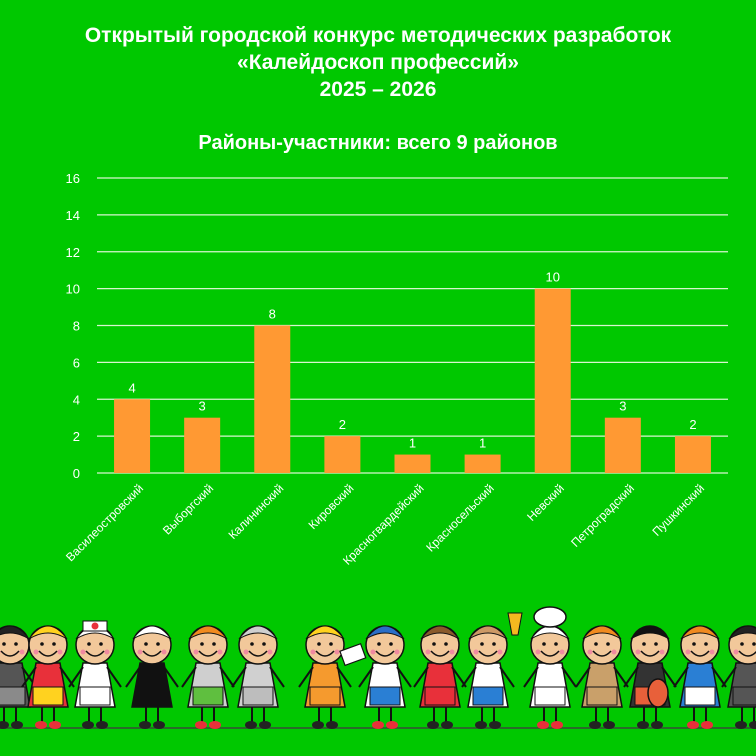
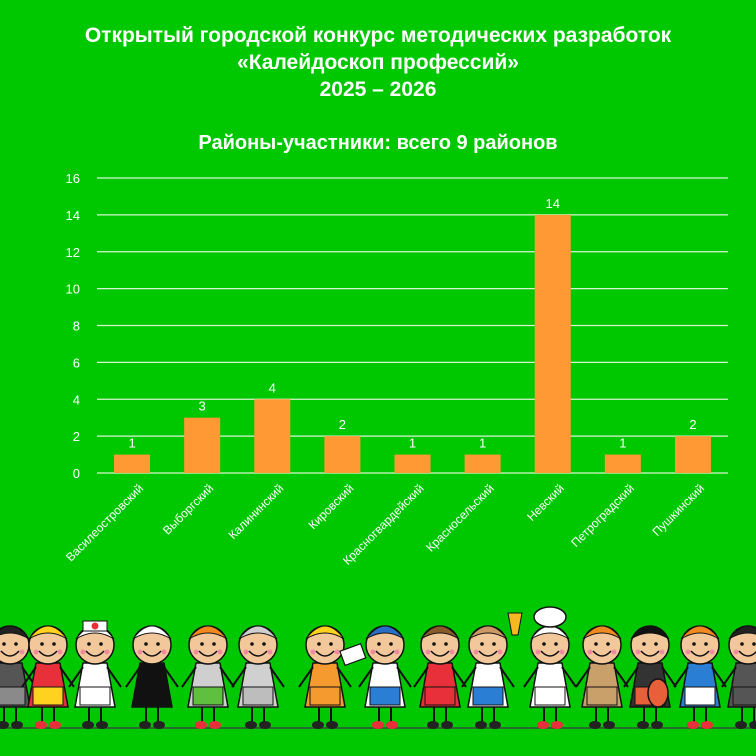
Василеостровский: 4 -> 1
Калининский: 8 -> 4
Невский: 10 -> 14
Петроградский: 3 -> 1
